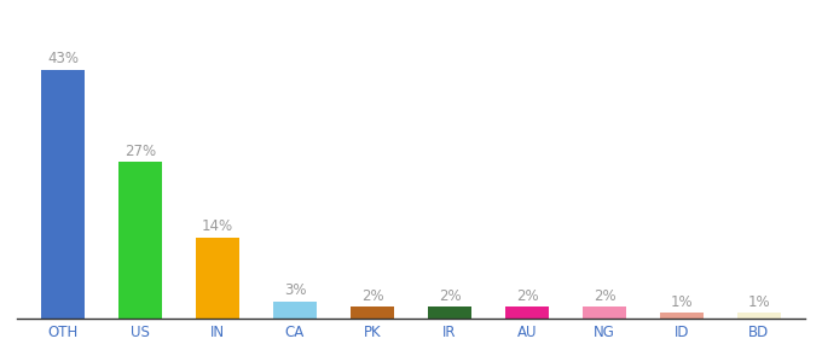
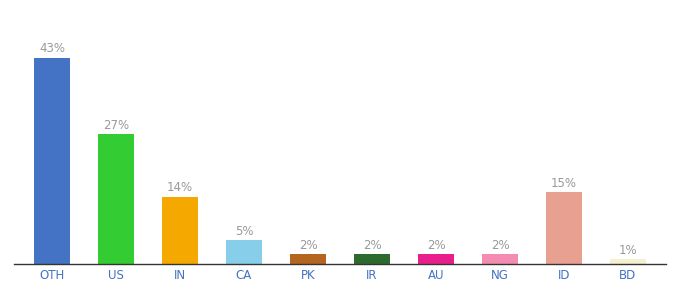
CA: 3% -> 5%
ID: 1% -> 15%
